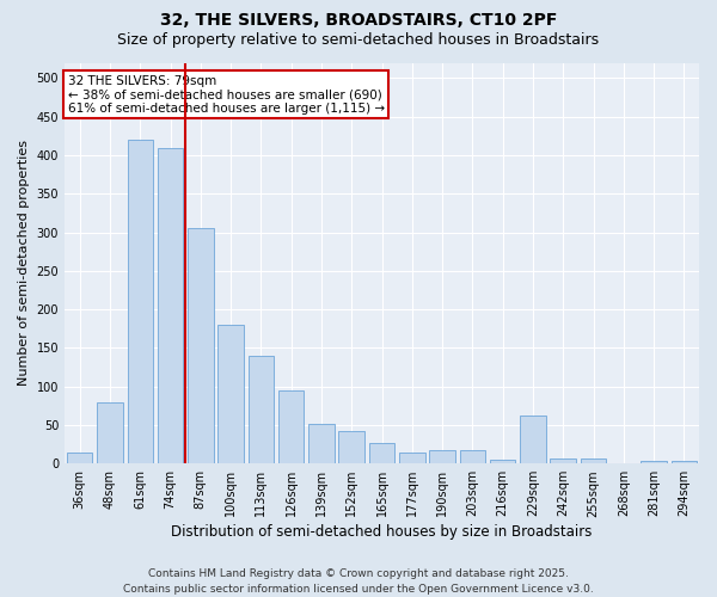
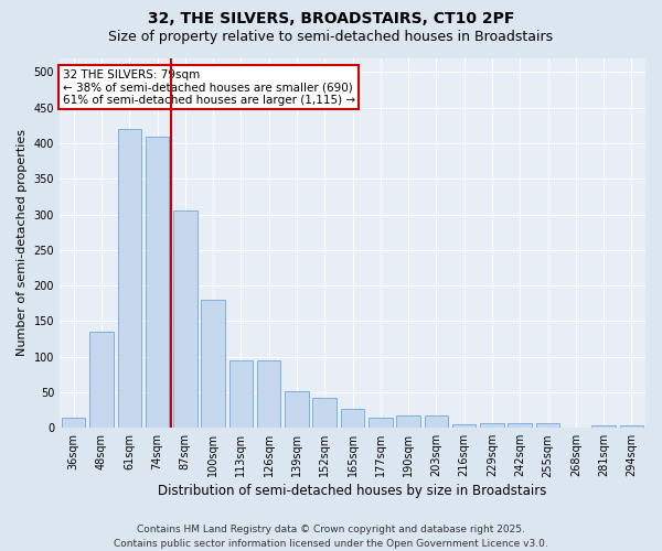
48sqm: 80 -> 135
113sqm: 140 -> 95
229sqm: 62 -> 6
